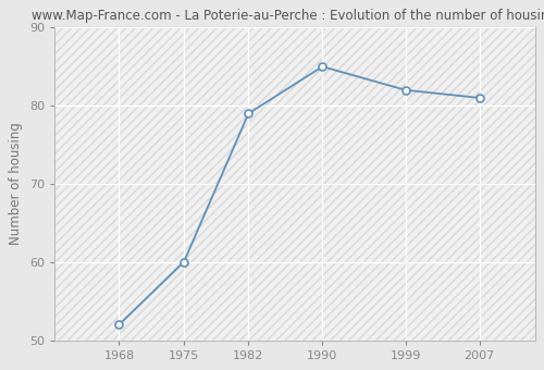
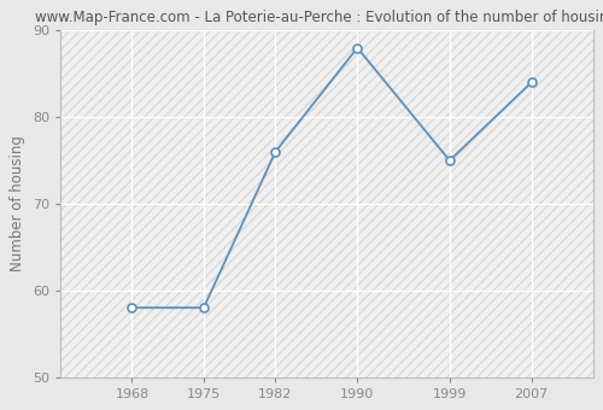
1968: 52 -> 58
1975: 60 -> 58
1982: 79 -> 76
1990: 85 -> 88
1999: 82 -> 75
2007: 81 -> 84
